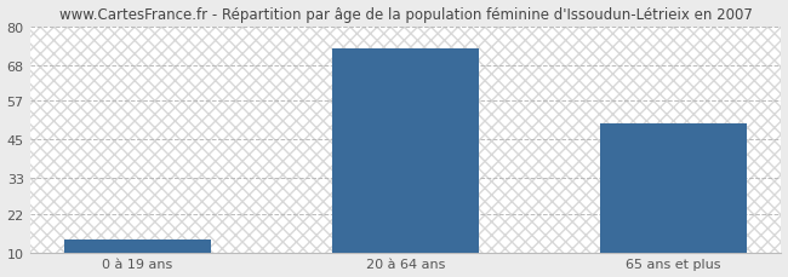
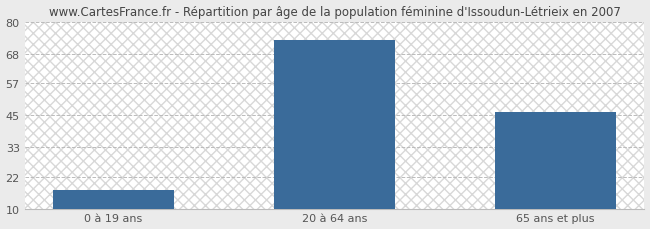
0 à 19 ans: 14 -> 17
65 ans et plus: 50 -> 46
